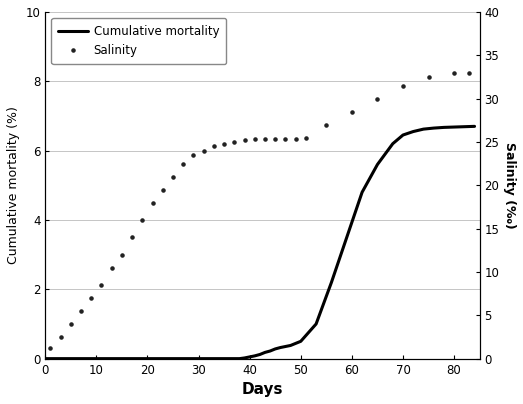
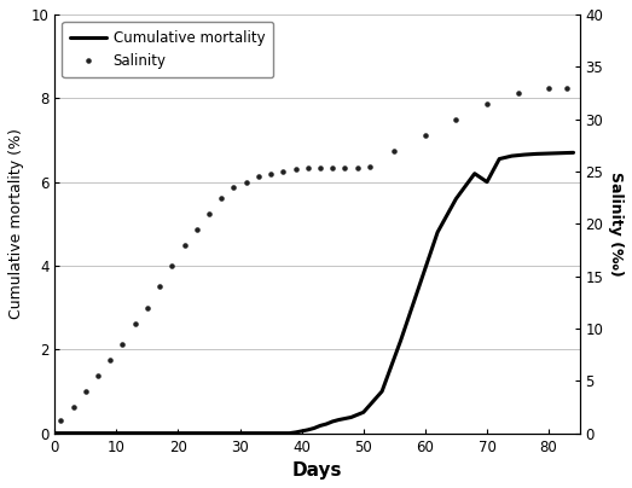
Cumulative mortality/70: 6.45 -> 6.00
